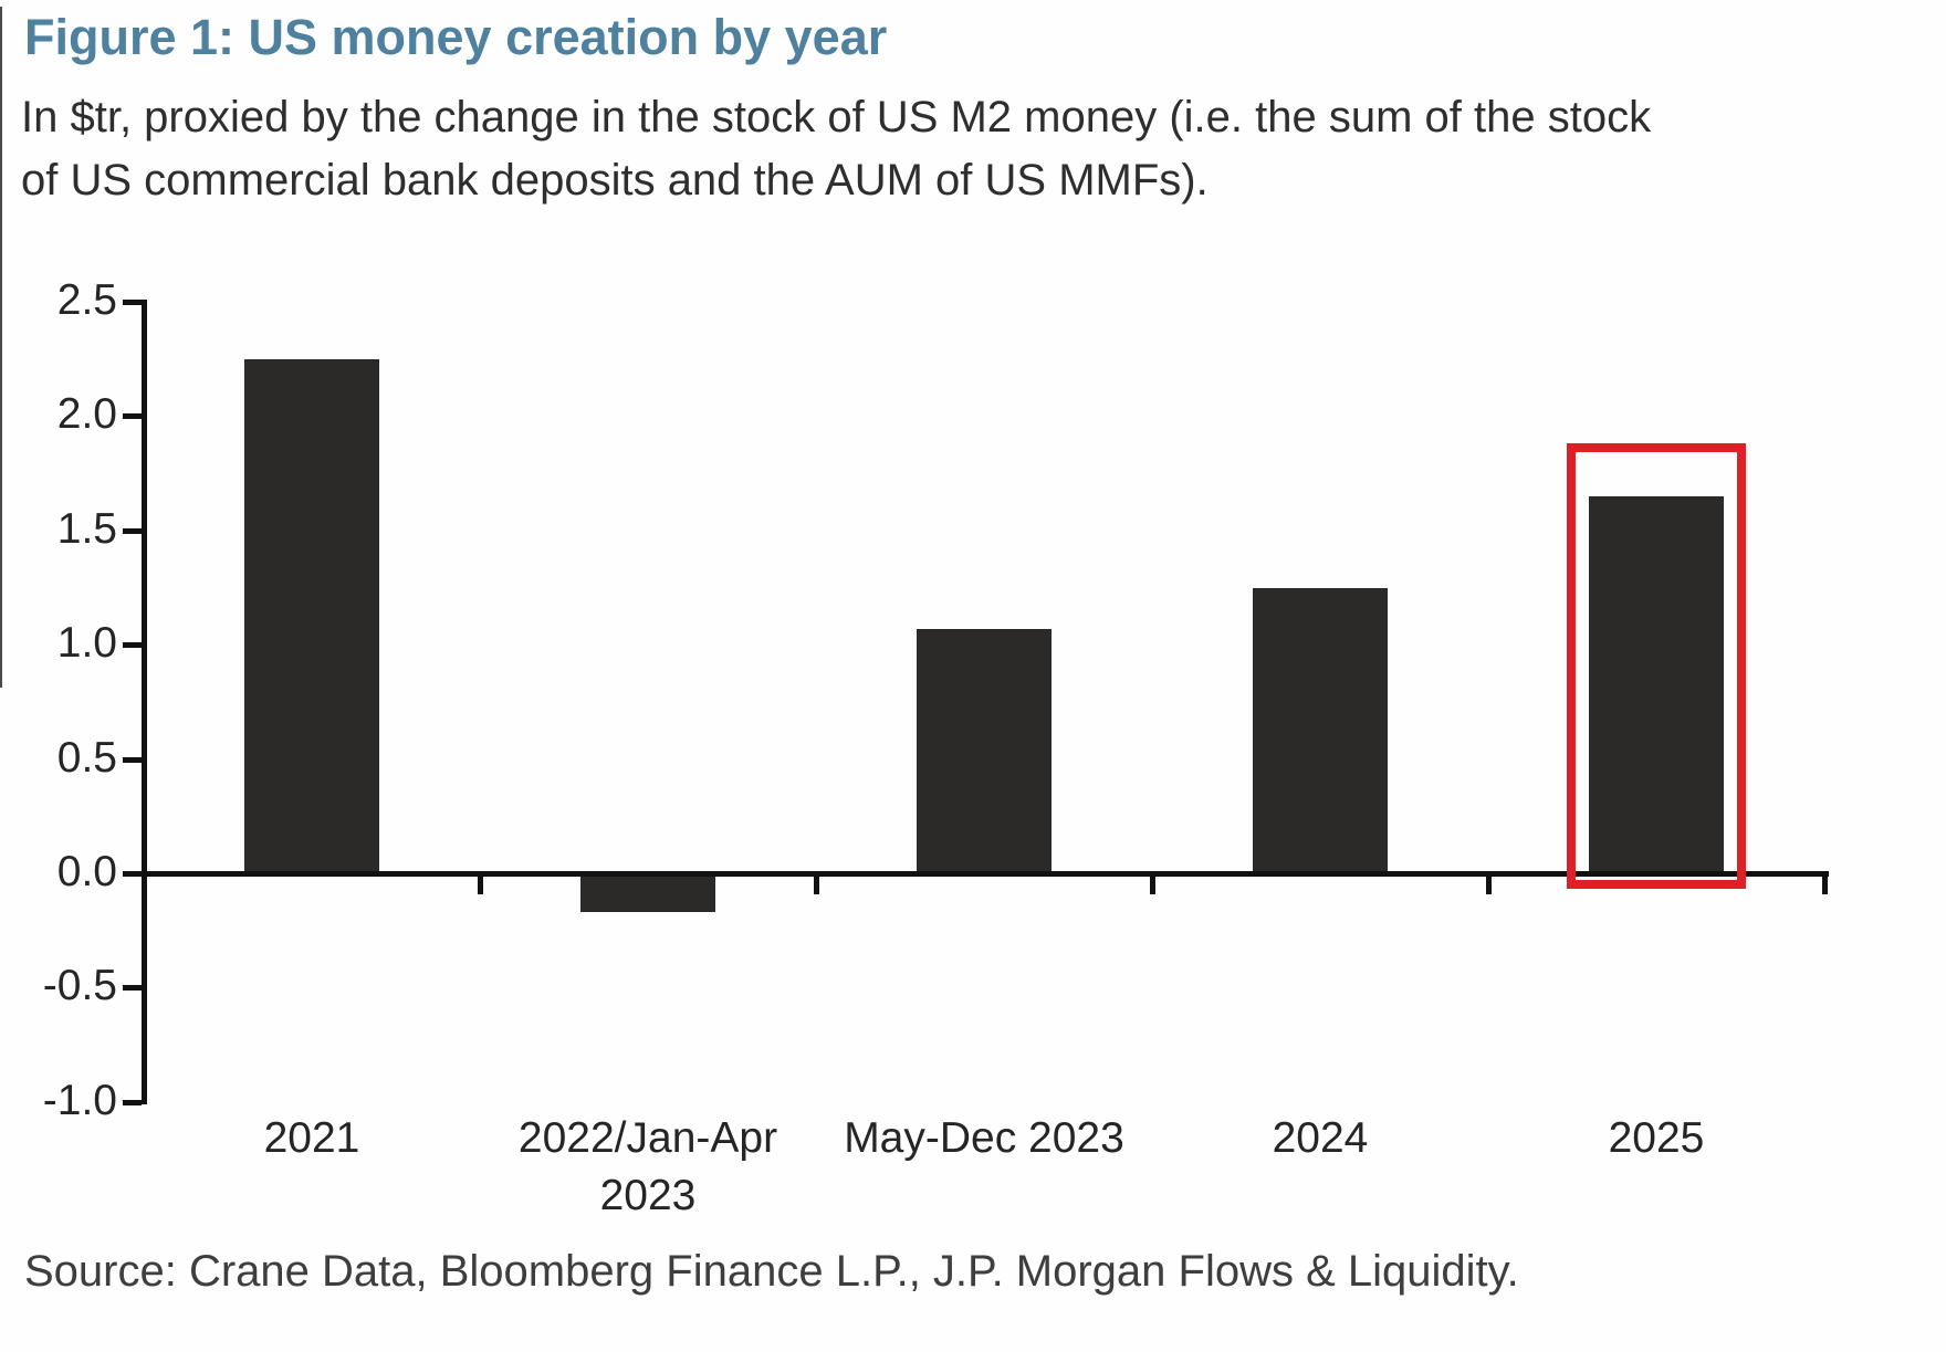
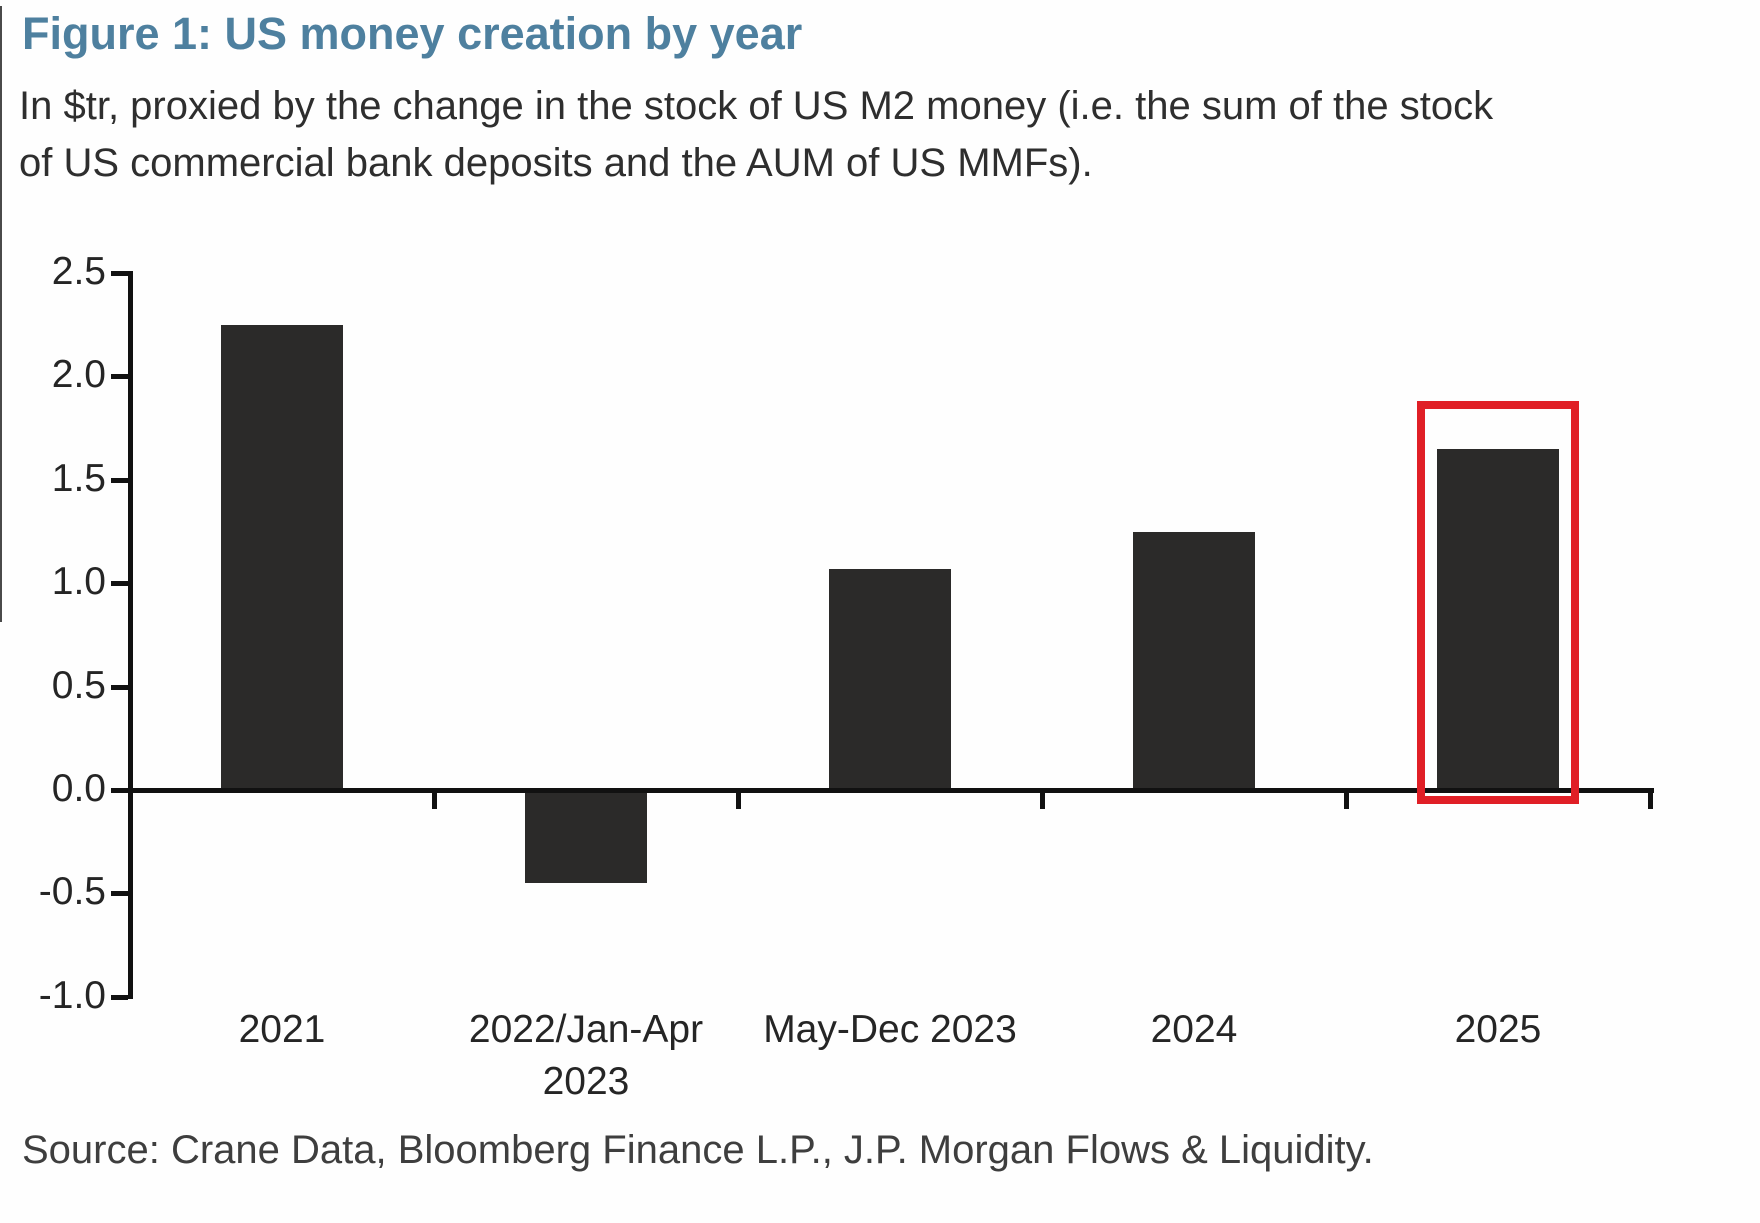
2022/Jan-Apr 2023: -0.17 -> -0.45
